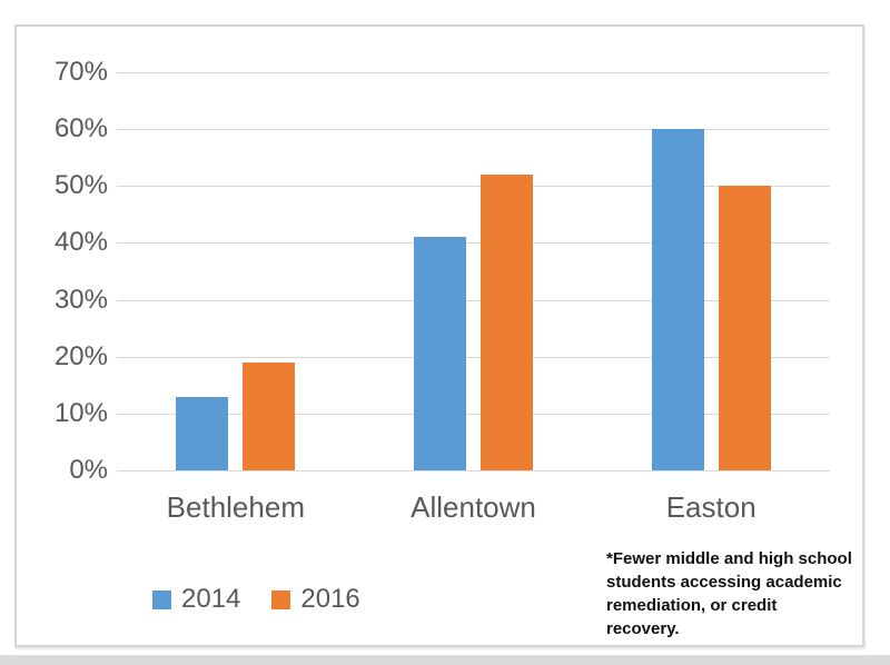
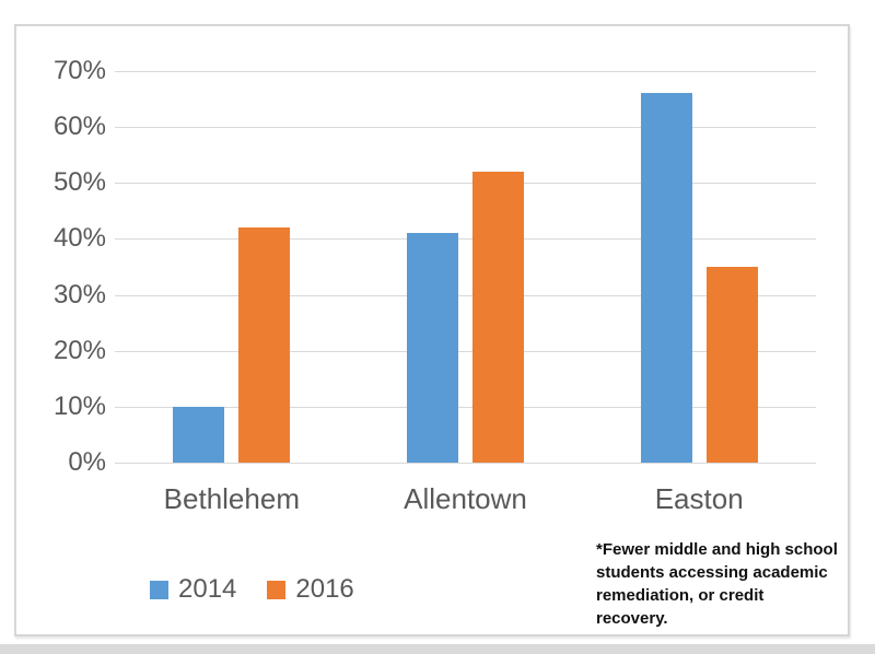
2014/Bethlehem: 13% -> 10%
2016/Bethlehem: 19% -> 42%
2014/Easton: 60% -> 66%
2016/Easton: 50% -> 35%
